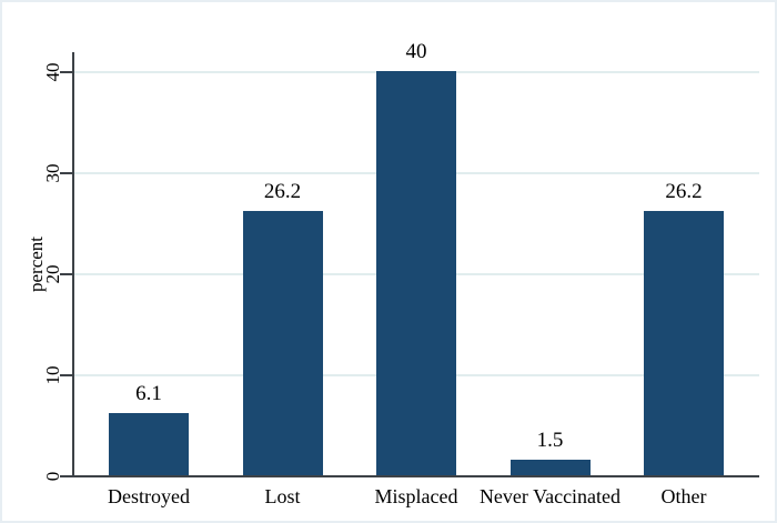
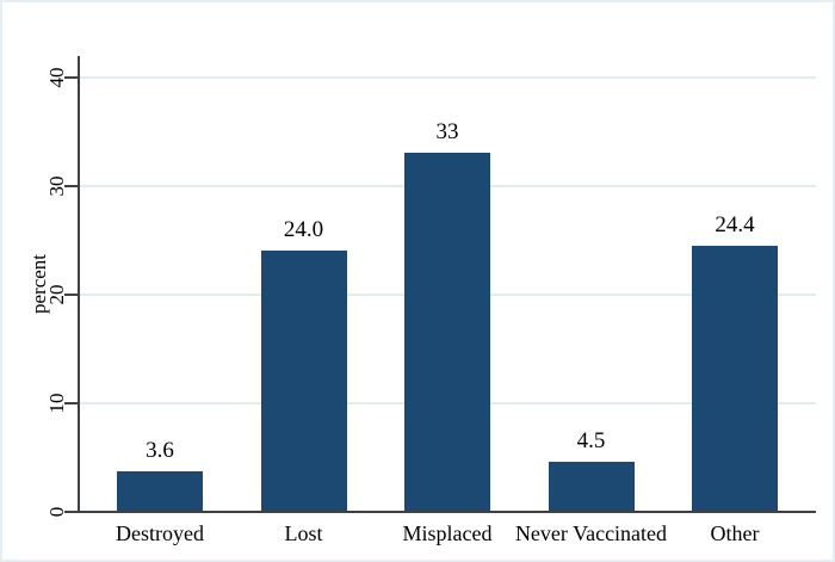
Destroyed: 6.1 -> 3.6
Lost: 26.2 -> 24.0
Misplaced: 40 -> 33
Never Vaccinated: 1.5 -> 4.5
Other: 26.2 -> 24.4
